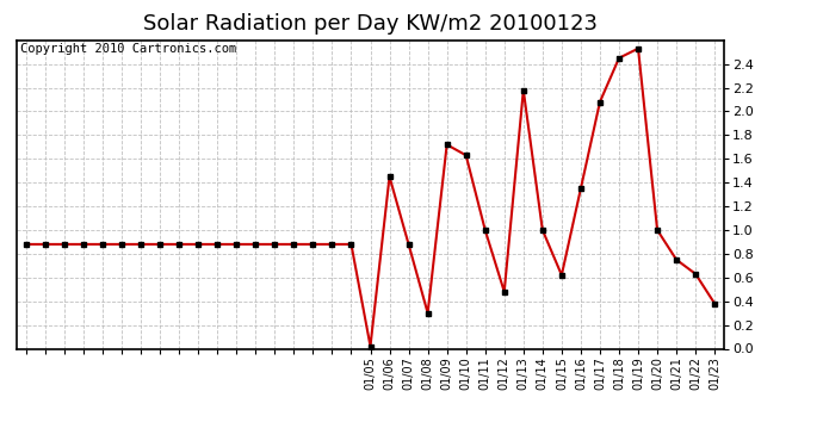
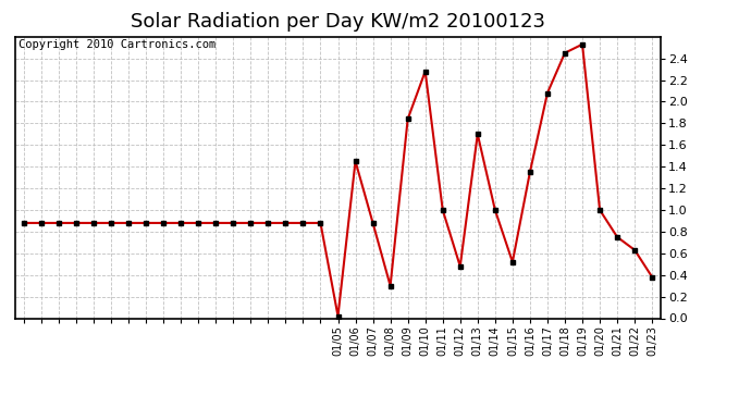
01/09: 1.72 -> 1.84
01/10: 1.63 -> 2.28
01/13: 2.18 -> 1.70
01/15: 0.62 -> 0.52
